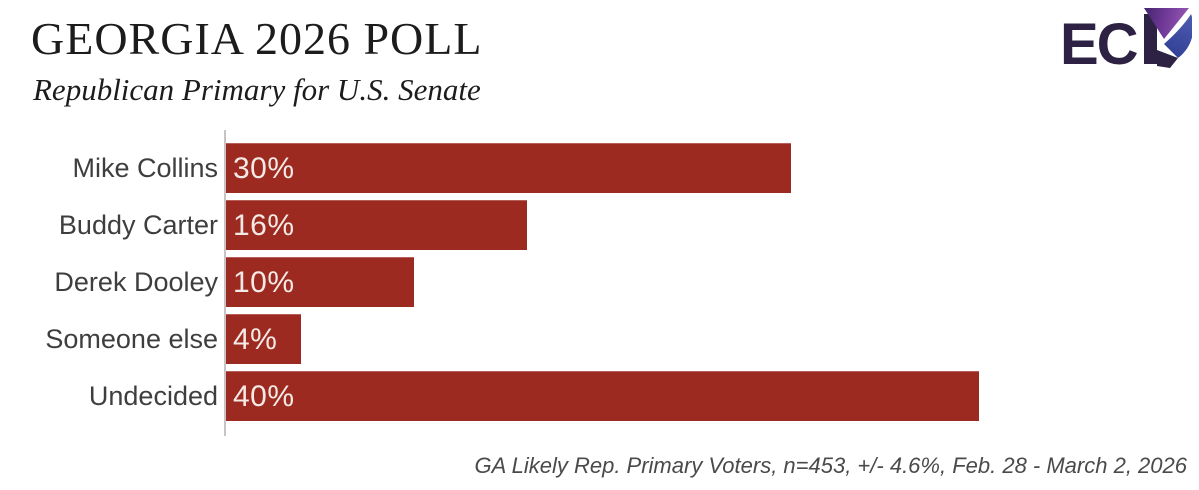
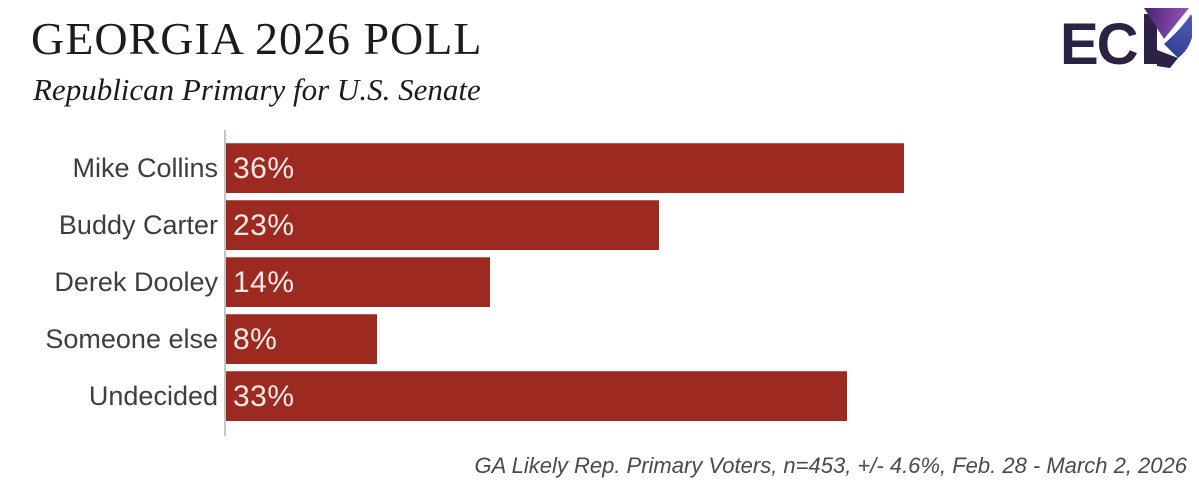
Mike Collins: 30% -> 36%
Buddy Carter: 16% -> 23%
Derek Dooley: 10% -> 14%
Someone else: 4% -> 8%
Undecided: 40% -> 33%
